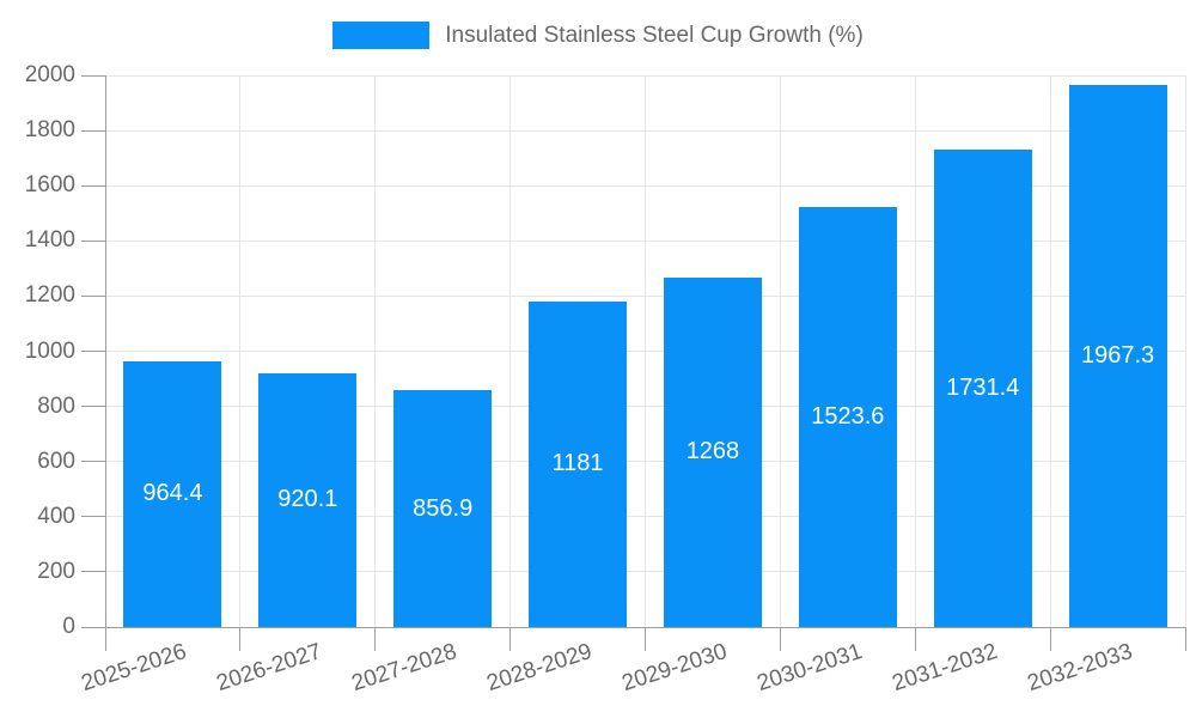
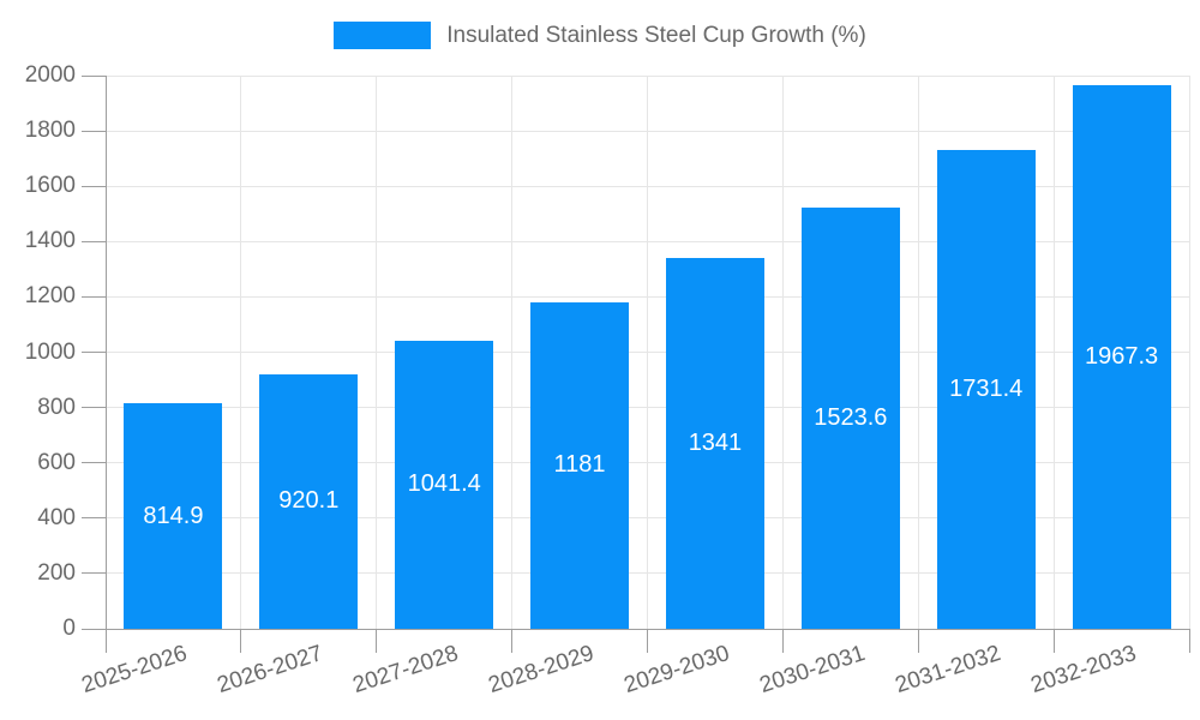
2025-2026: 964.4 -> 814.9
2027-2028: 856.9 -> 1041.4
2029-2030: 1268 -> 1341
